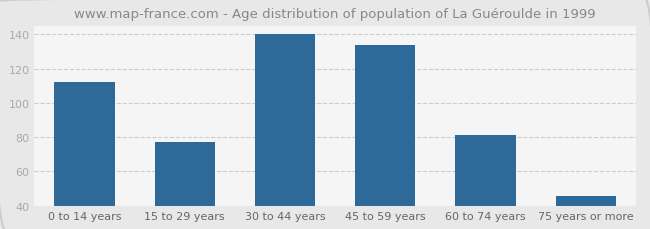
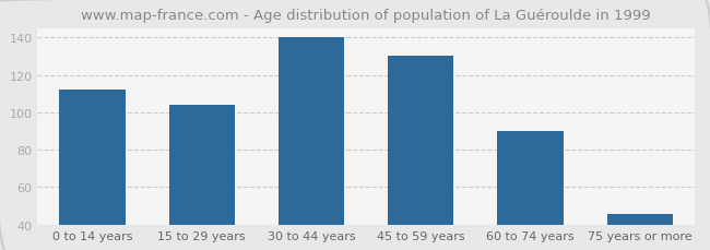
15 to 29 years: 77 -> 104
45 to 59 years: 134 -> 130
60 to 74 years: 81 -> 90
